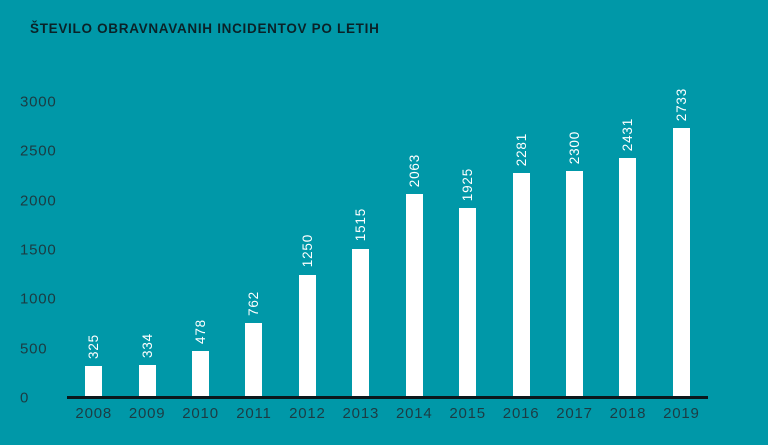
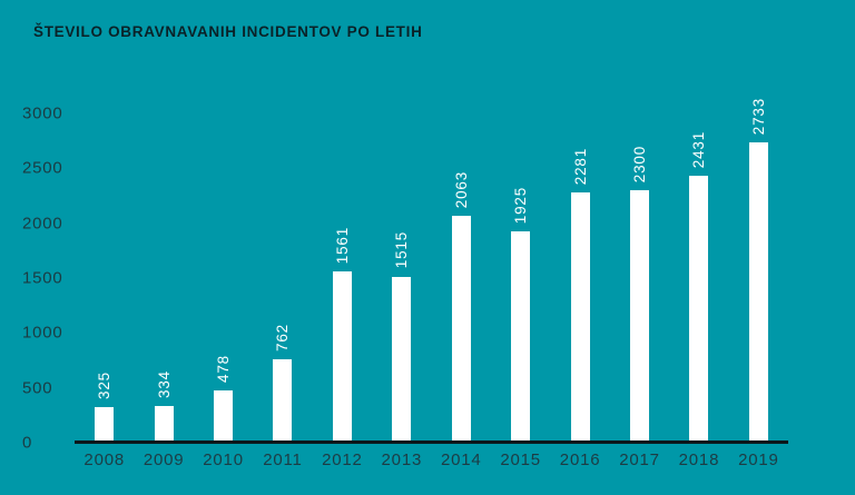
2012: 1250 -> 1561
